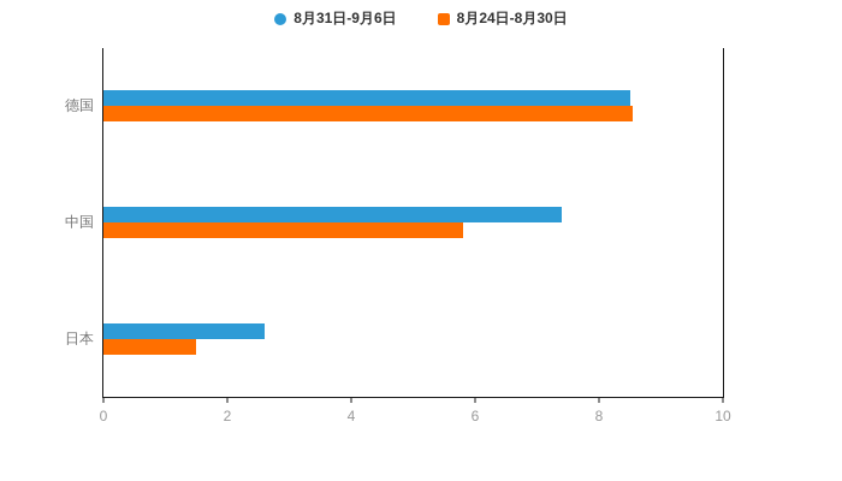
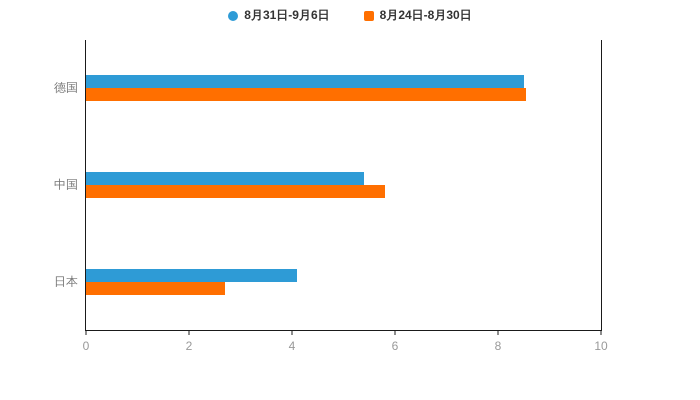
8月31日-9月6日/中国: 7.4 -> 5.4
8月31日-9月6日/日本: 2.6 -> 4.1
8月24日-8月30日/日本: 1.5 -> 2.7
